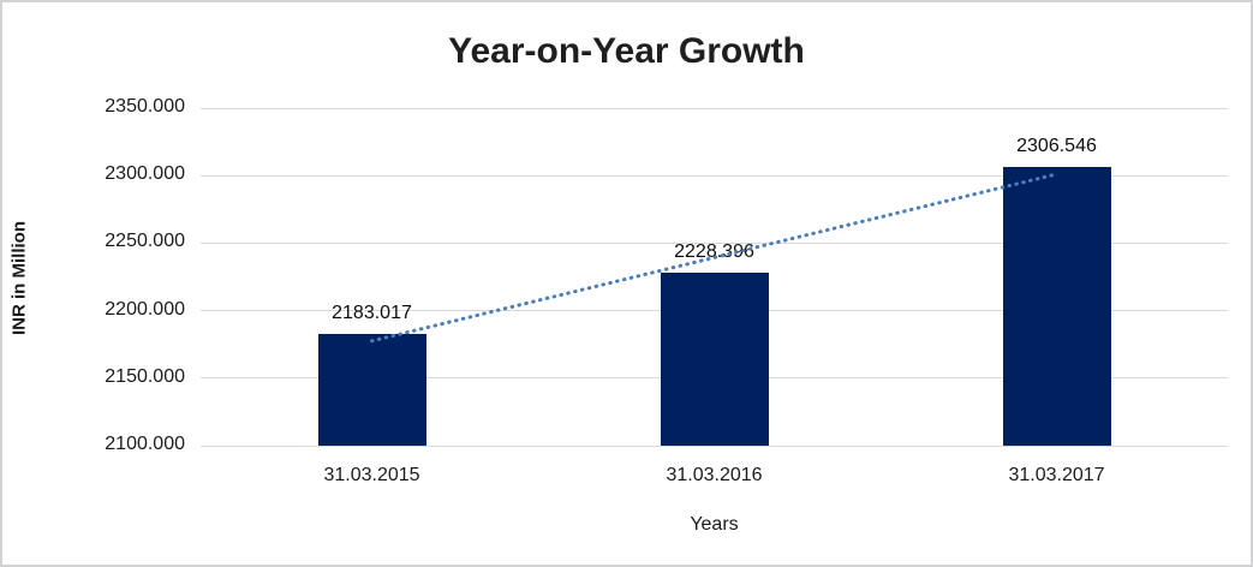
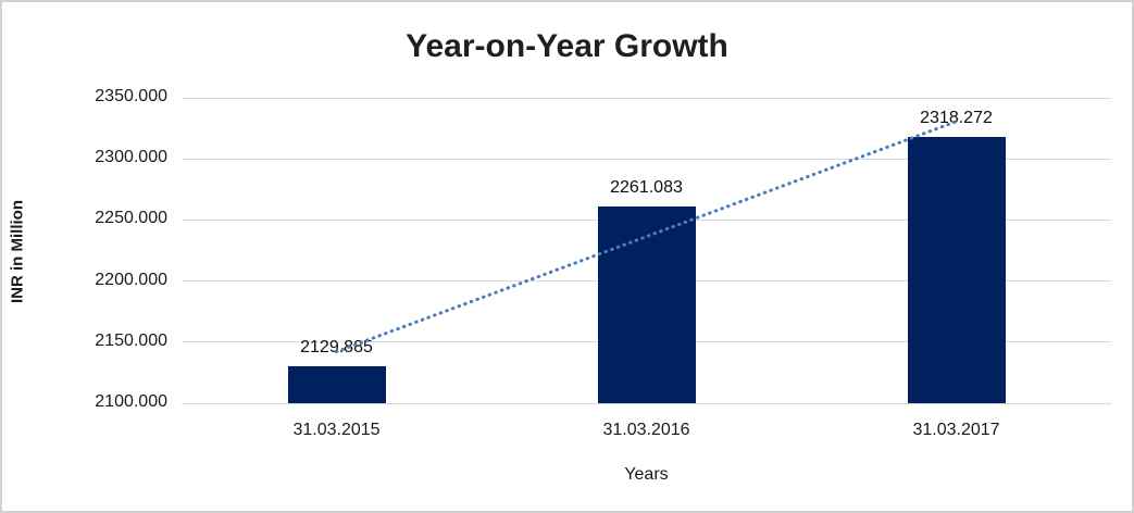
31.03.2015: 2183.017 -> 2129.885
31.03.2016: 2228.396 -> 2261.083
31.03.2017: 2306.546 -> 2318.272
